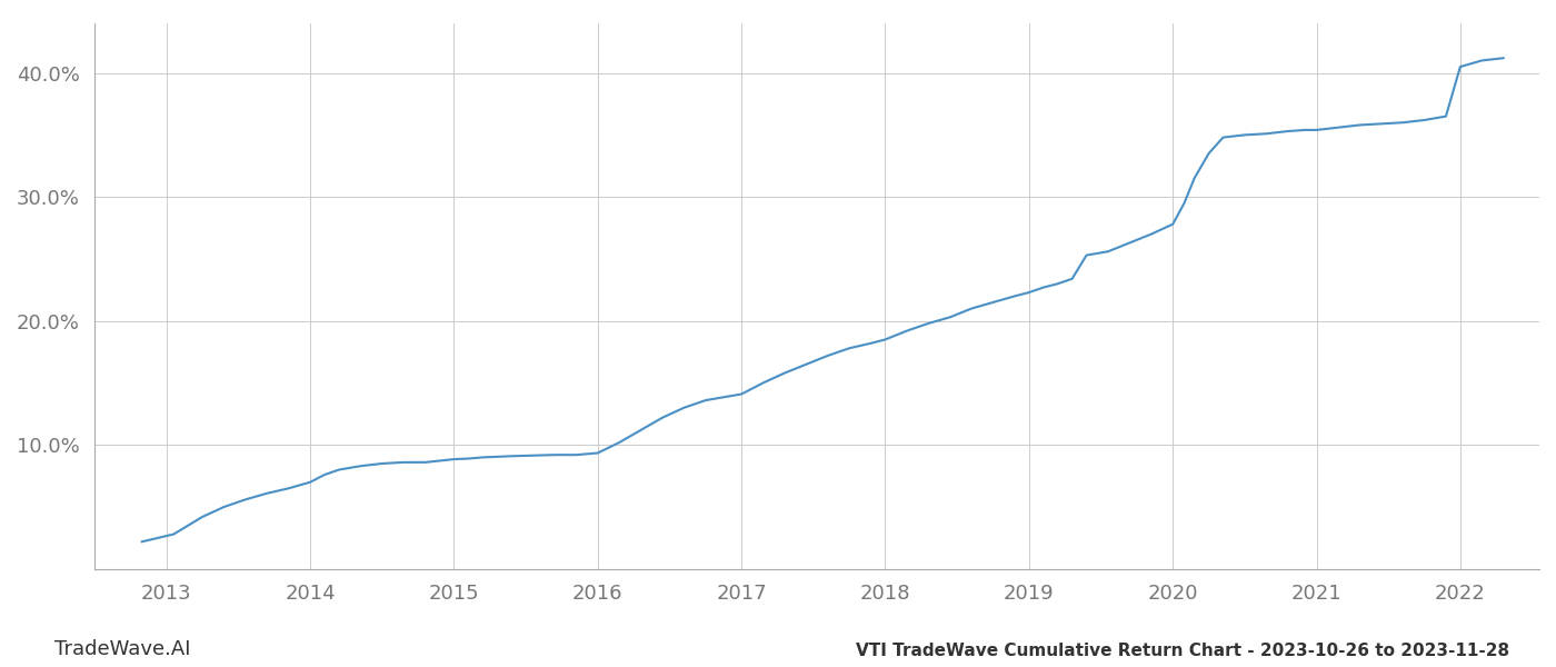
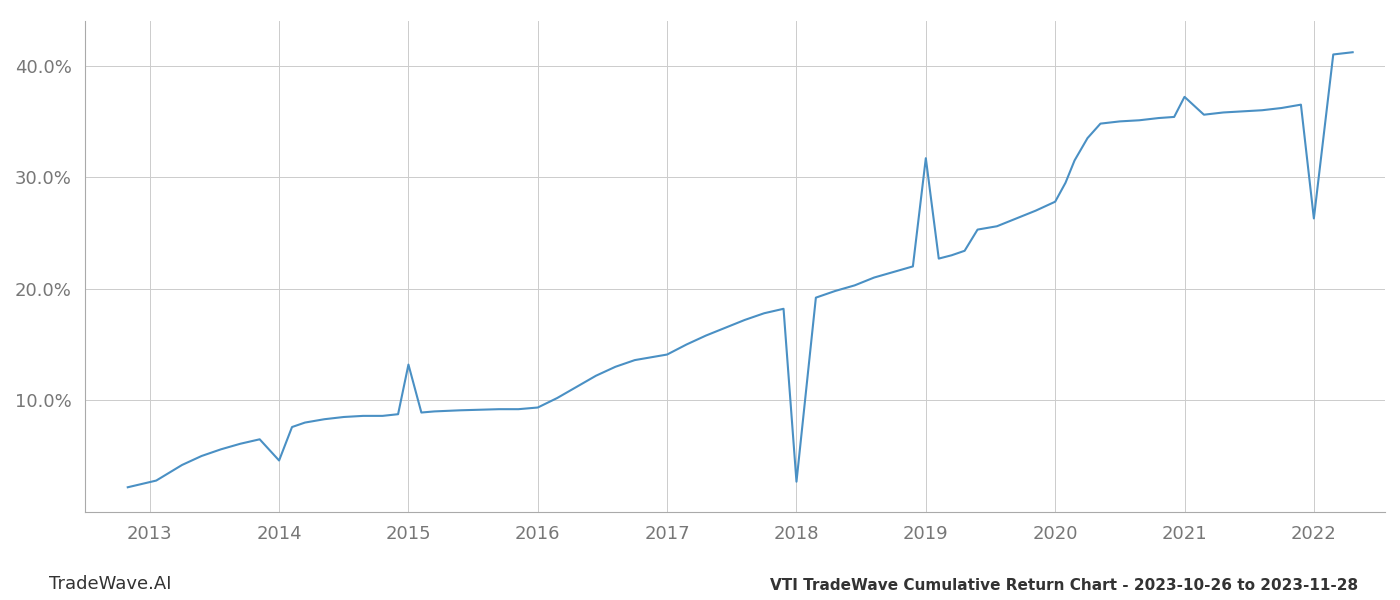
2014: 7.0% -> 4.6%
2015: 8.8% -> 13.2%
2018: 18.5% -> 2.7%
2019: 22.3% -> 31.7%
2021: 35.4% -> 37.2%
2022: 40.5% -> 26.3%
